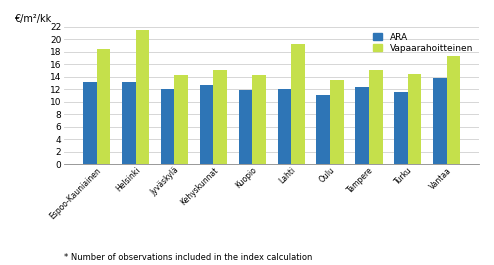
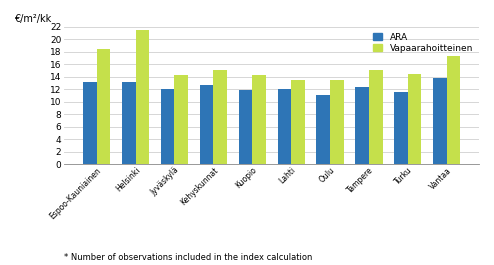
Vapaarahoitteinen/Lahti: 19.2 -> 13.5
